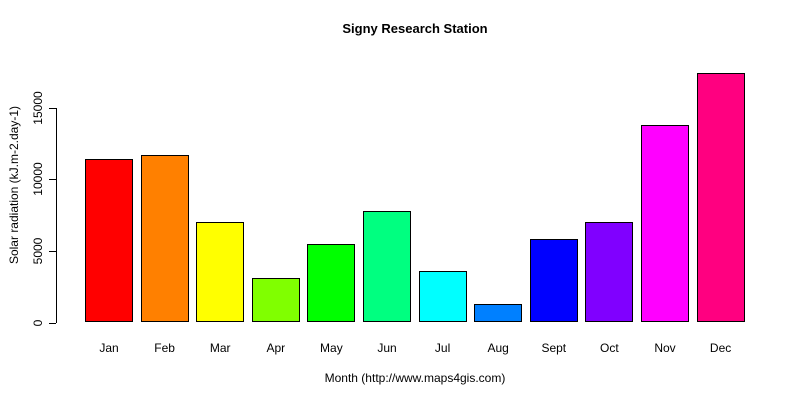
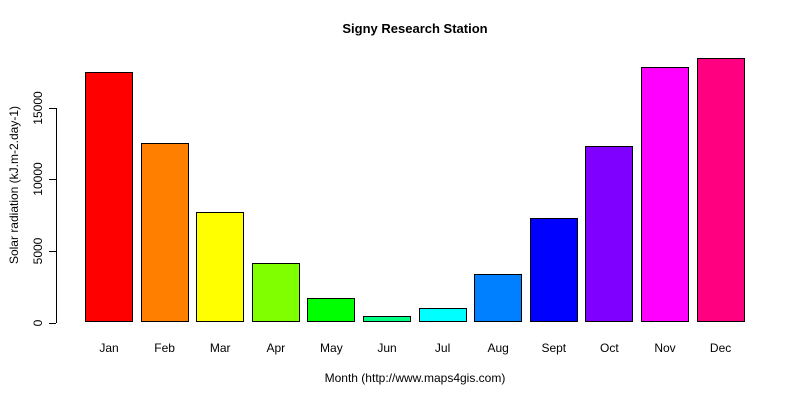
Jan: 11400 -> 17500
Feb: 11700 -> 12500
Mar: 7000 -> 7700
Apr: 3100 -> 4200
May: 5500 -> 1700
Jun: 7800 -> 400
Jul: 3600 -> 1000
Aug: 1300 -> 3400
Sept: 5800 -> 7300
Oct: 7000 -> 12300
Nov: 13800 -> 17800
Dec: 17400 -> 18400
